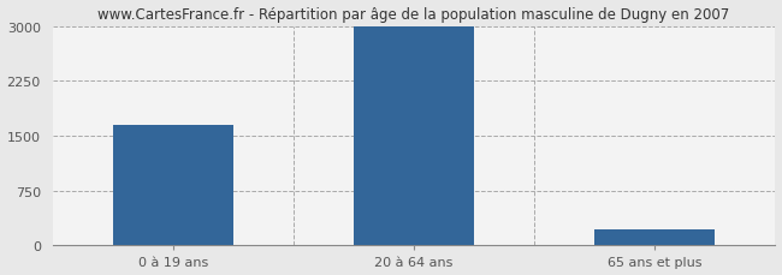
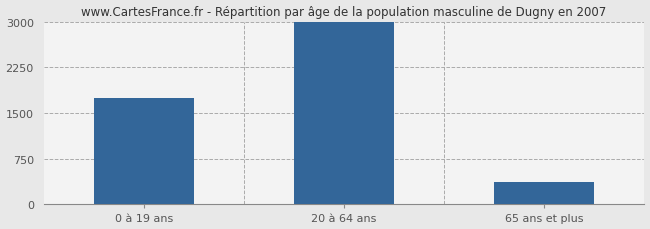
0 à 19 ans: 1650 -> 1740
65 ans et plus: 220 -> 360
